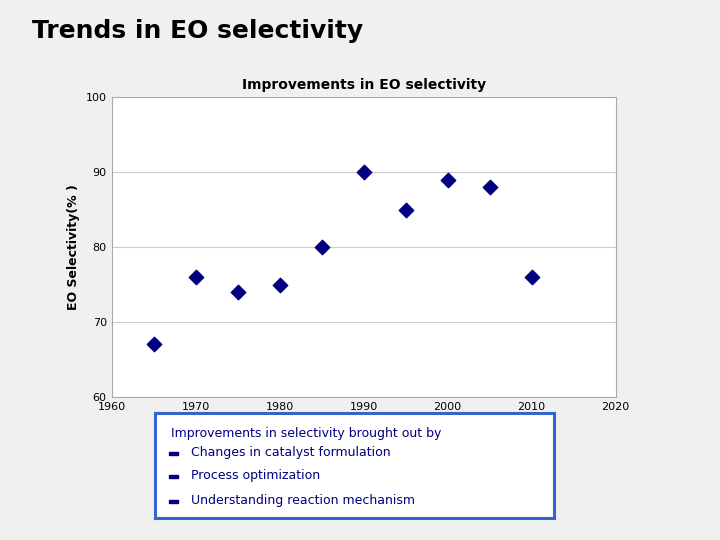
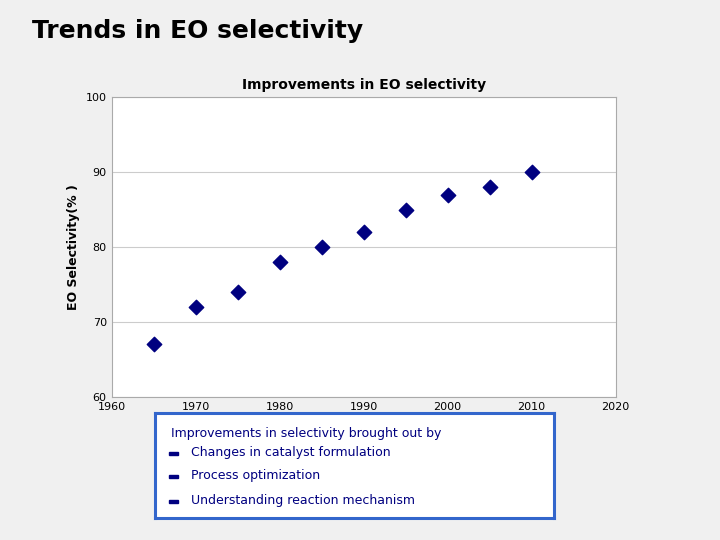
1970: 76 -> 72
1980: 75 -> 78
1990: 90 -> 82
2000: 89 -> 87
2010: 76 -> 90
